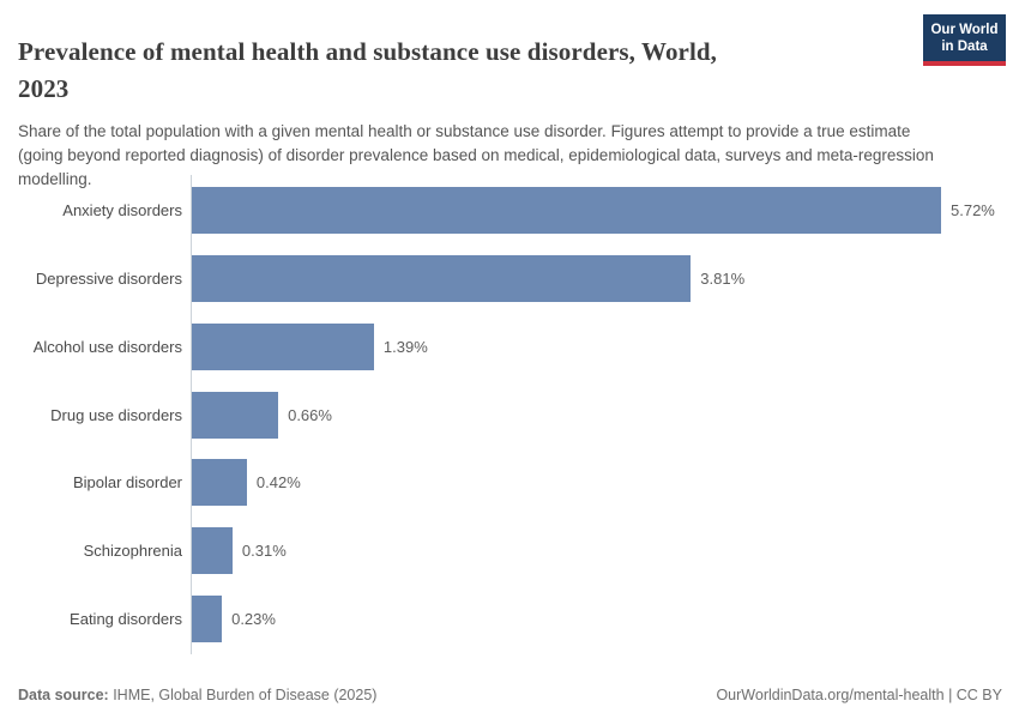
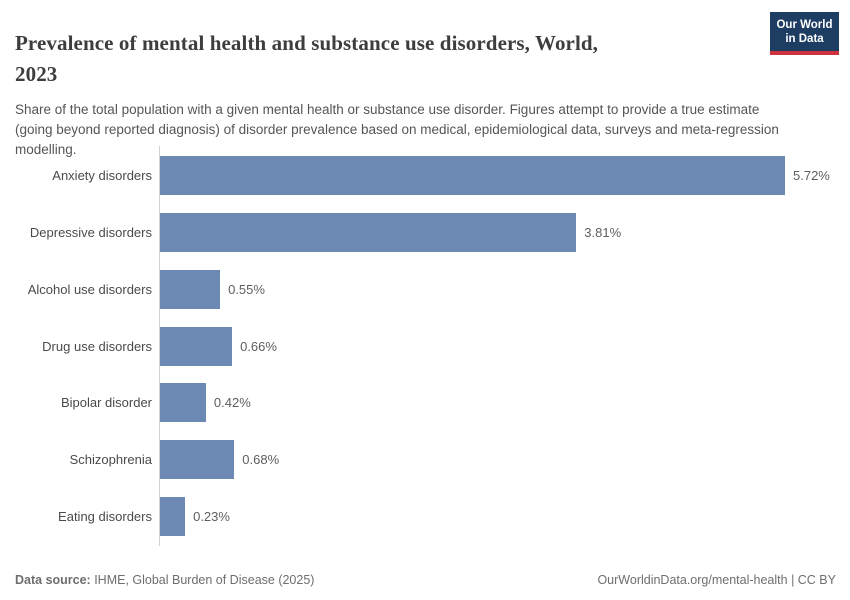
Alcohol use disorders: 1.39% -> 0.55%
Schizophrenia: 0.31% -> 0.68%
